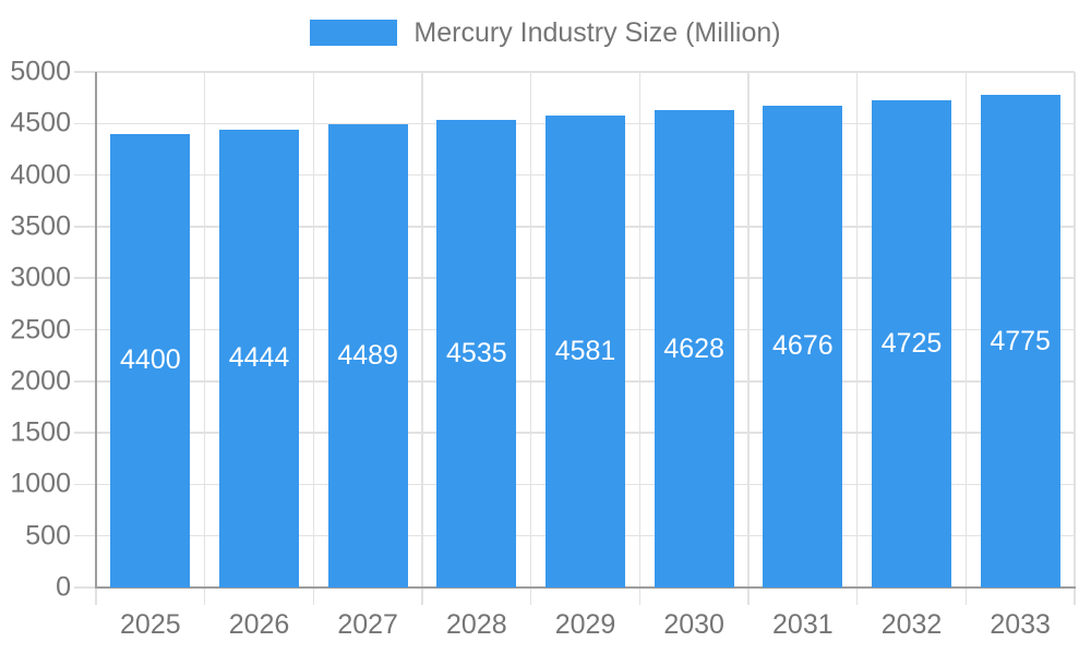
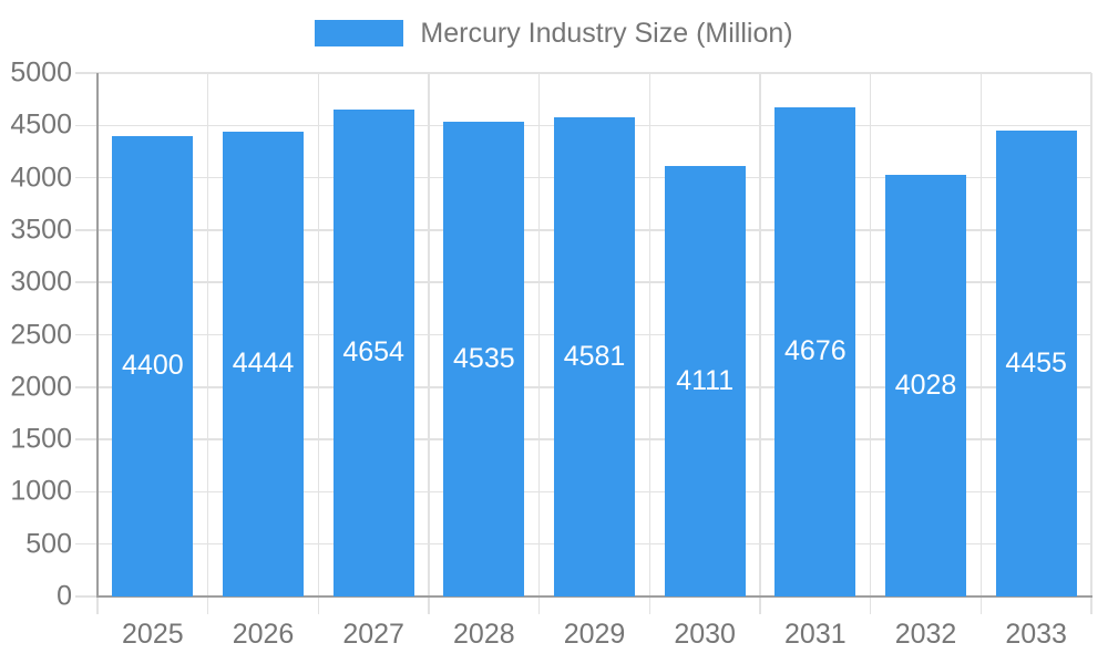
2027: 4489 -> 4654
2030: 4628 -> 4111
2032: 4725 -> 4028
2033: 4775 -> 4455
